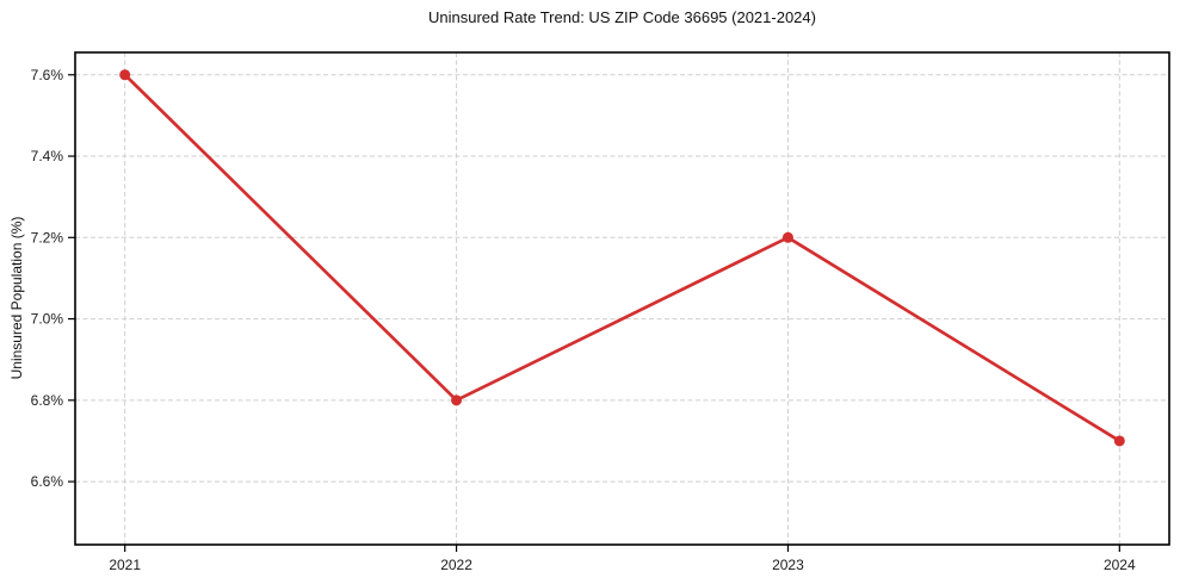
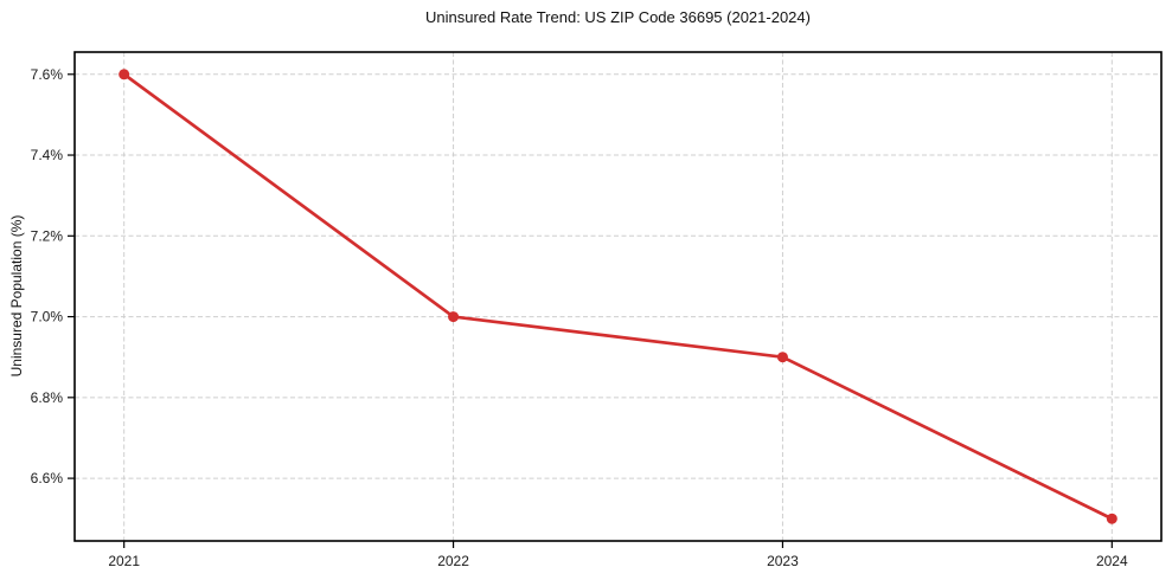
2022: 6.8% -> 7.0%
2023: 7.2% -> 6.9%
2024: 6.7% -> 6.5%
